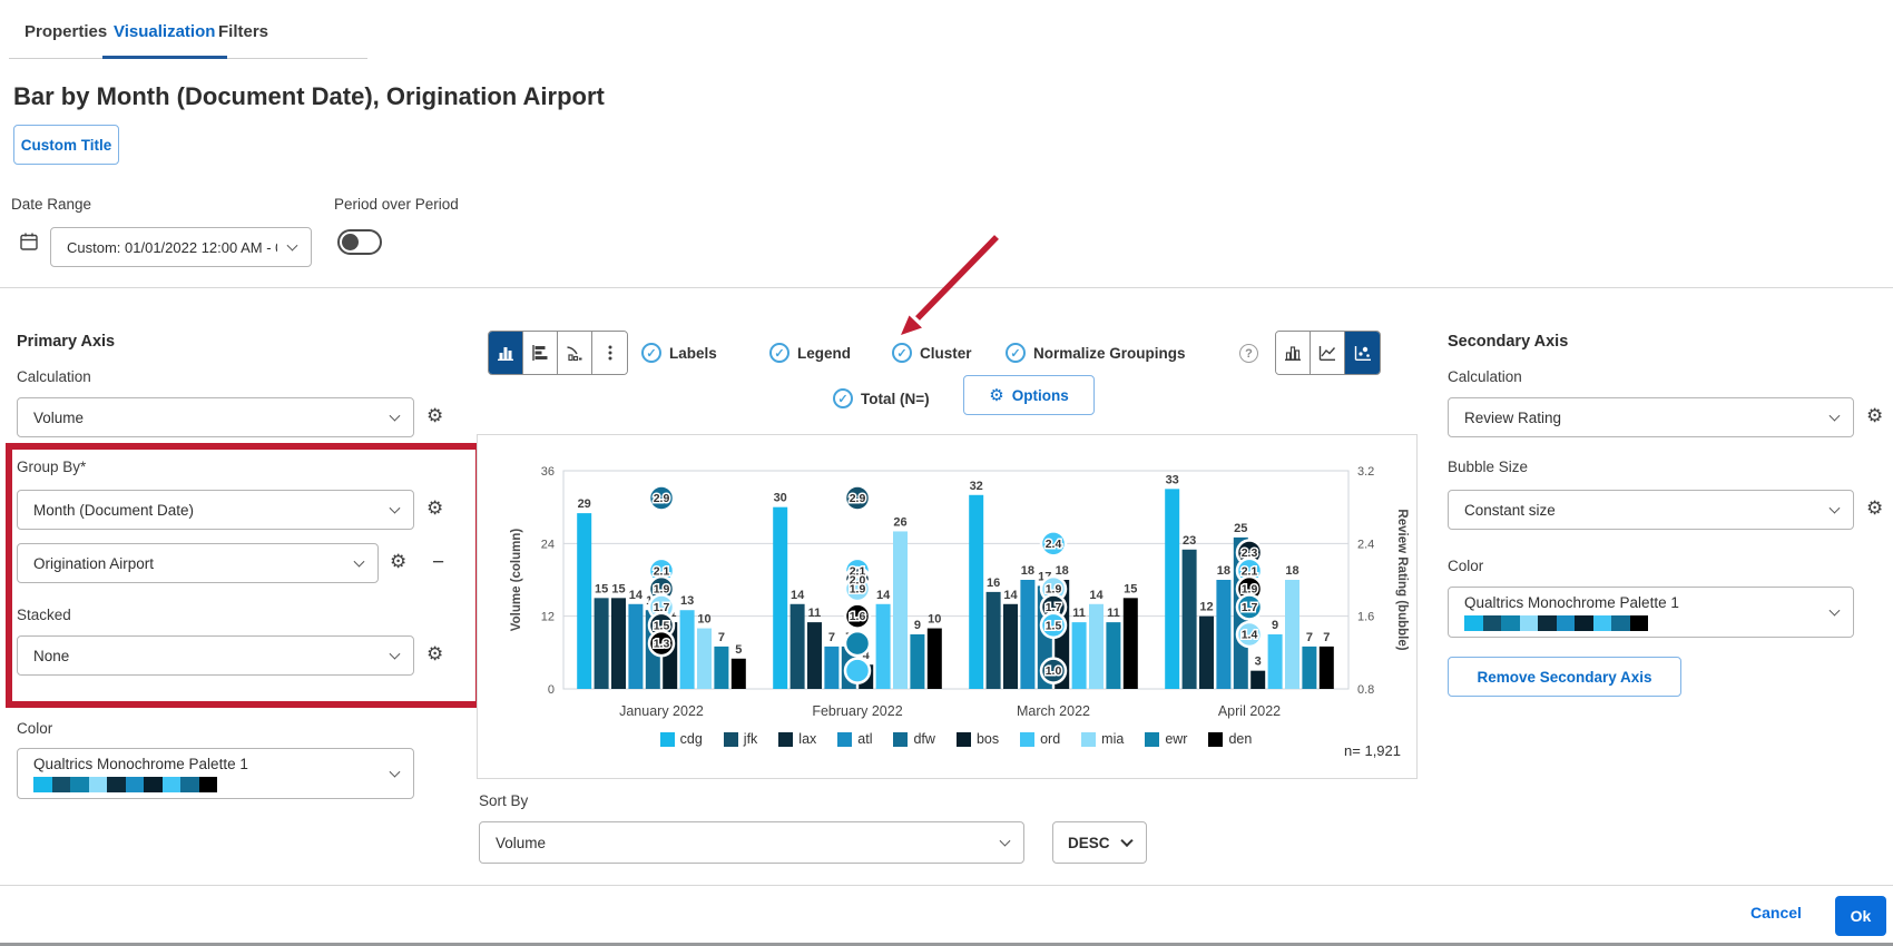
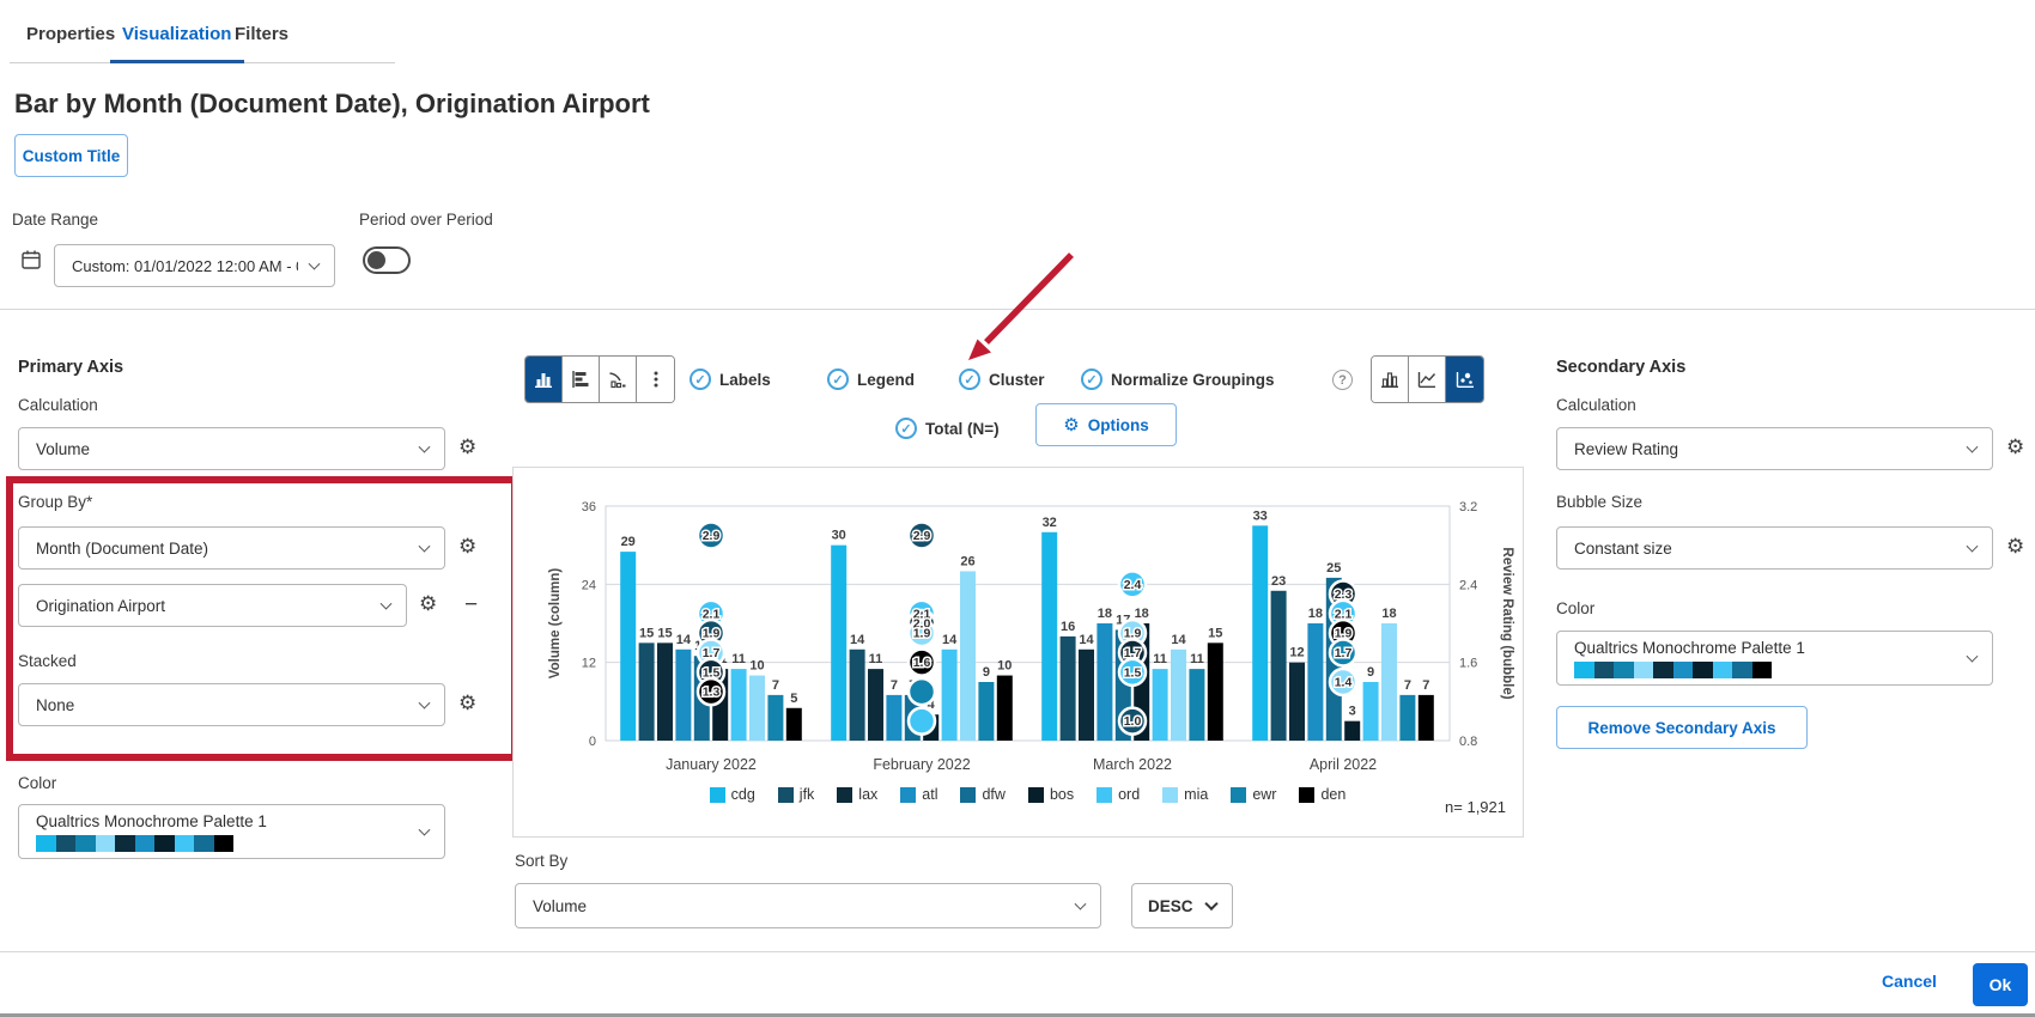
ord/January 2022: 13 -> 11
